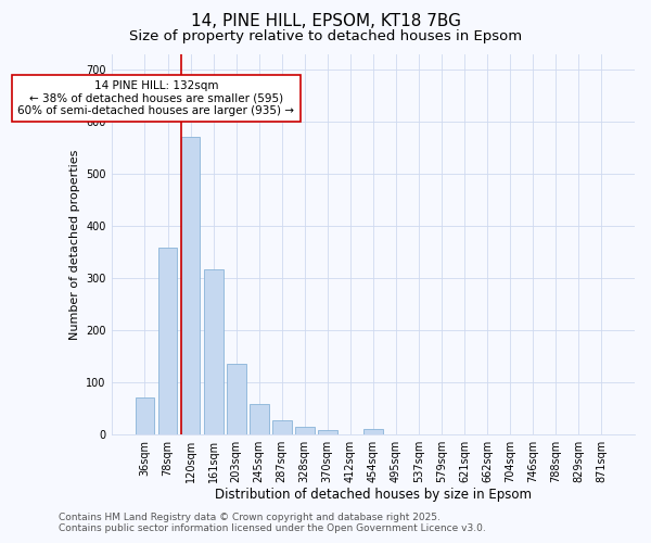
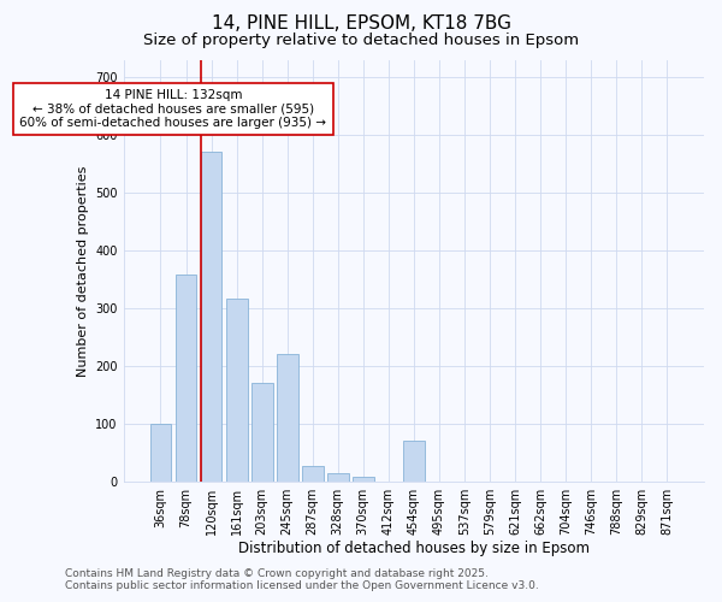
36sqm: 70 -> 100
203sqm: 135 -> 170
245sqm: 57 -> 220
454sqm: 10 -> 70
